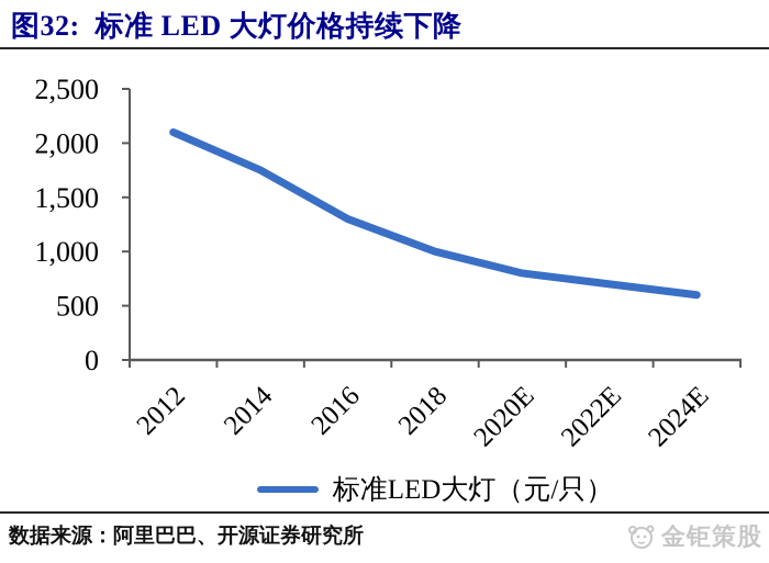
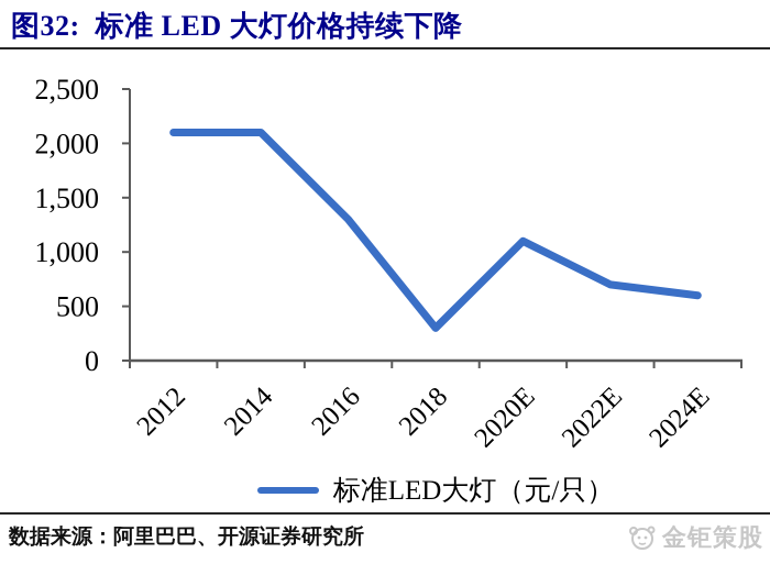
2014: 1800 -> 2100
2018: 1000 -> 300
2020E: 800 -> 1100
